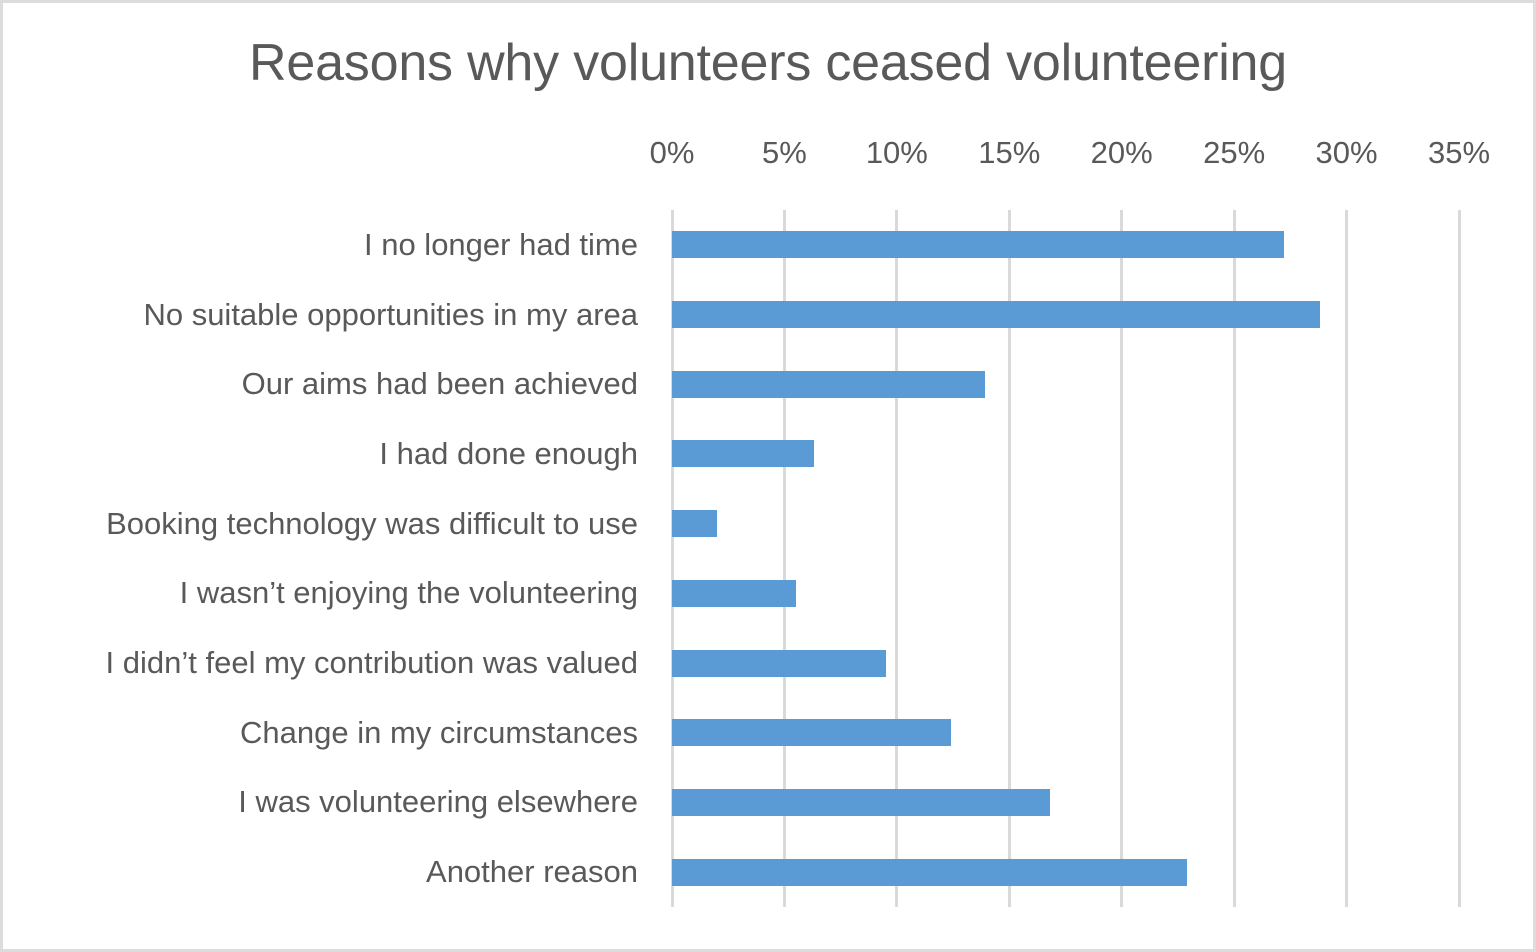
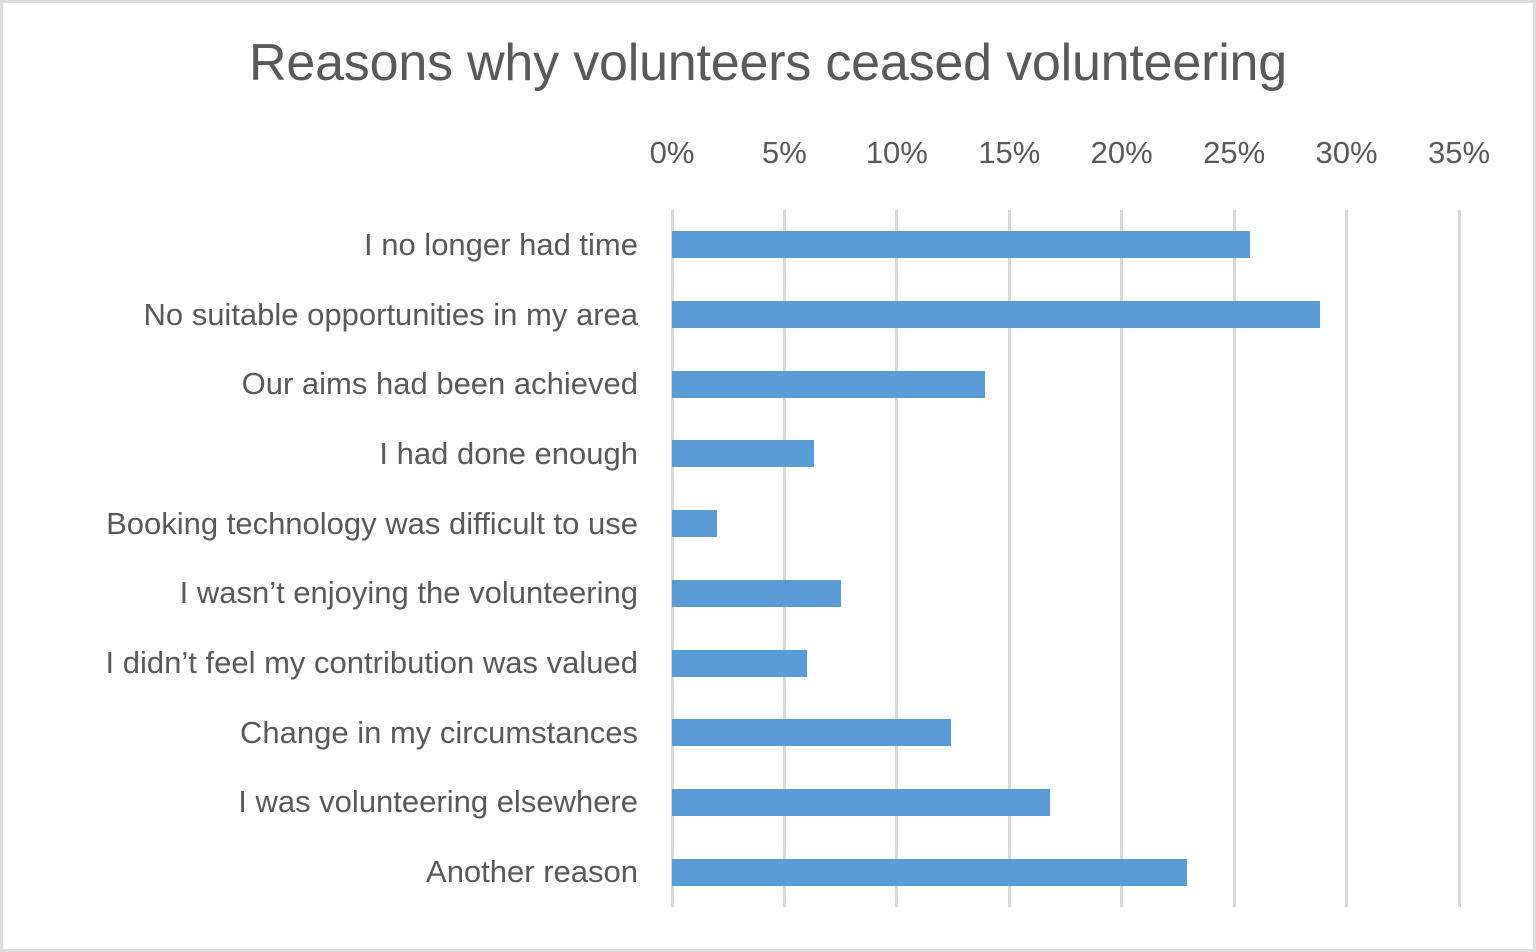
I no longer had time: 27.2% -> 25.7%
I wasn’t enjoying the volunteering: 5.5% -> 7.5%
I didn’t feel my contribution was valued: 9.5% -> 6.0%
